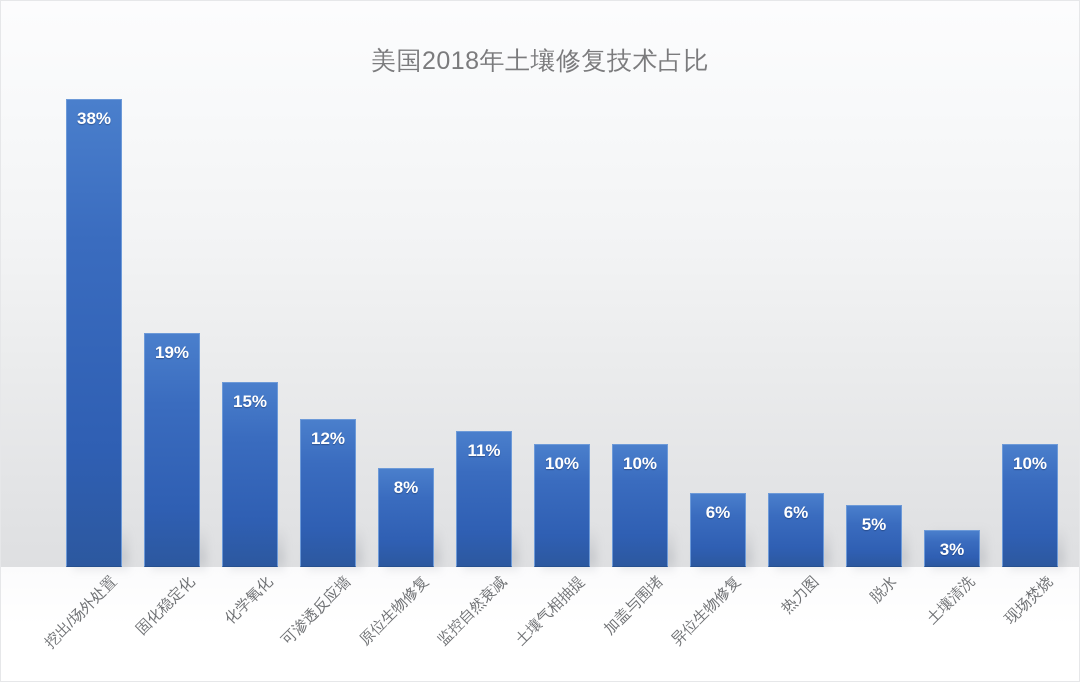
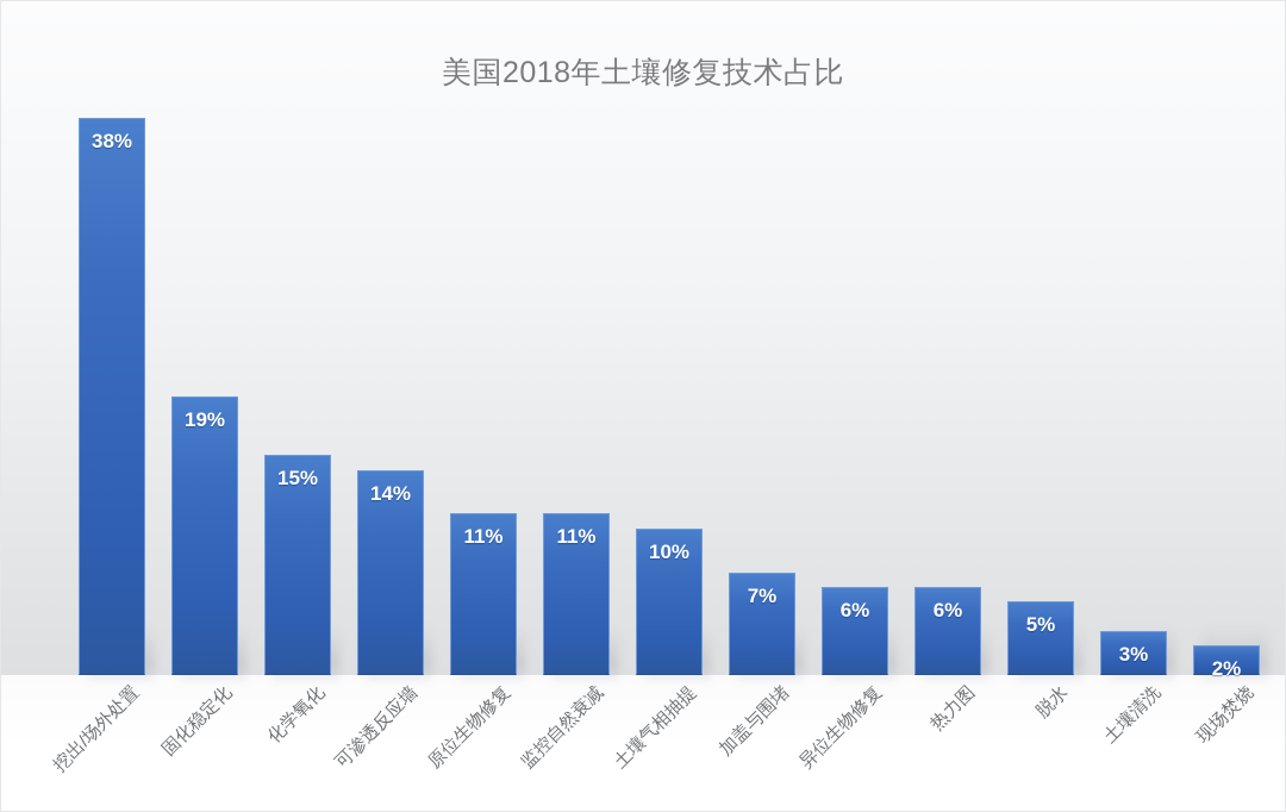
可渗透反应墙: 12% -> 14%
原位生物修复: 8% -> 11%
加盖与围堵: 10% -> 7%
现场焚烧: 10% -> 2%
